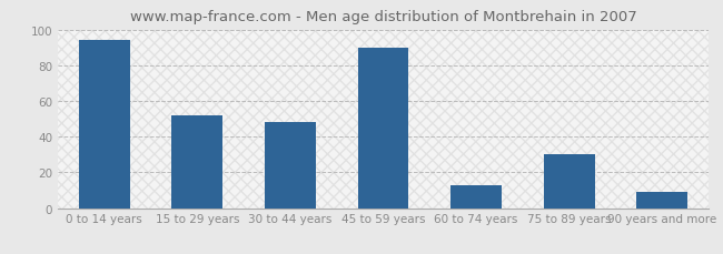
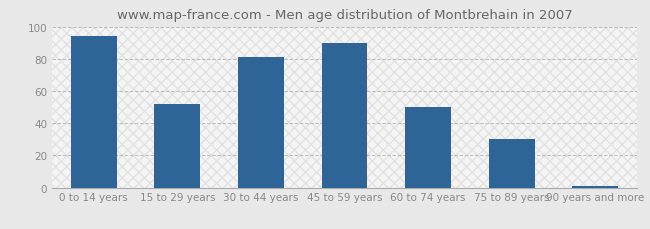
30 to 44 years: 48 -> 81
60 to 74 years: 13 -> 50
90 years and more: 9 -> 1
